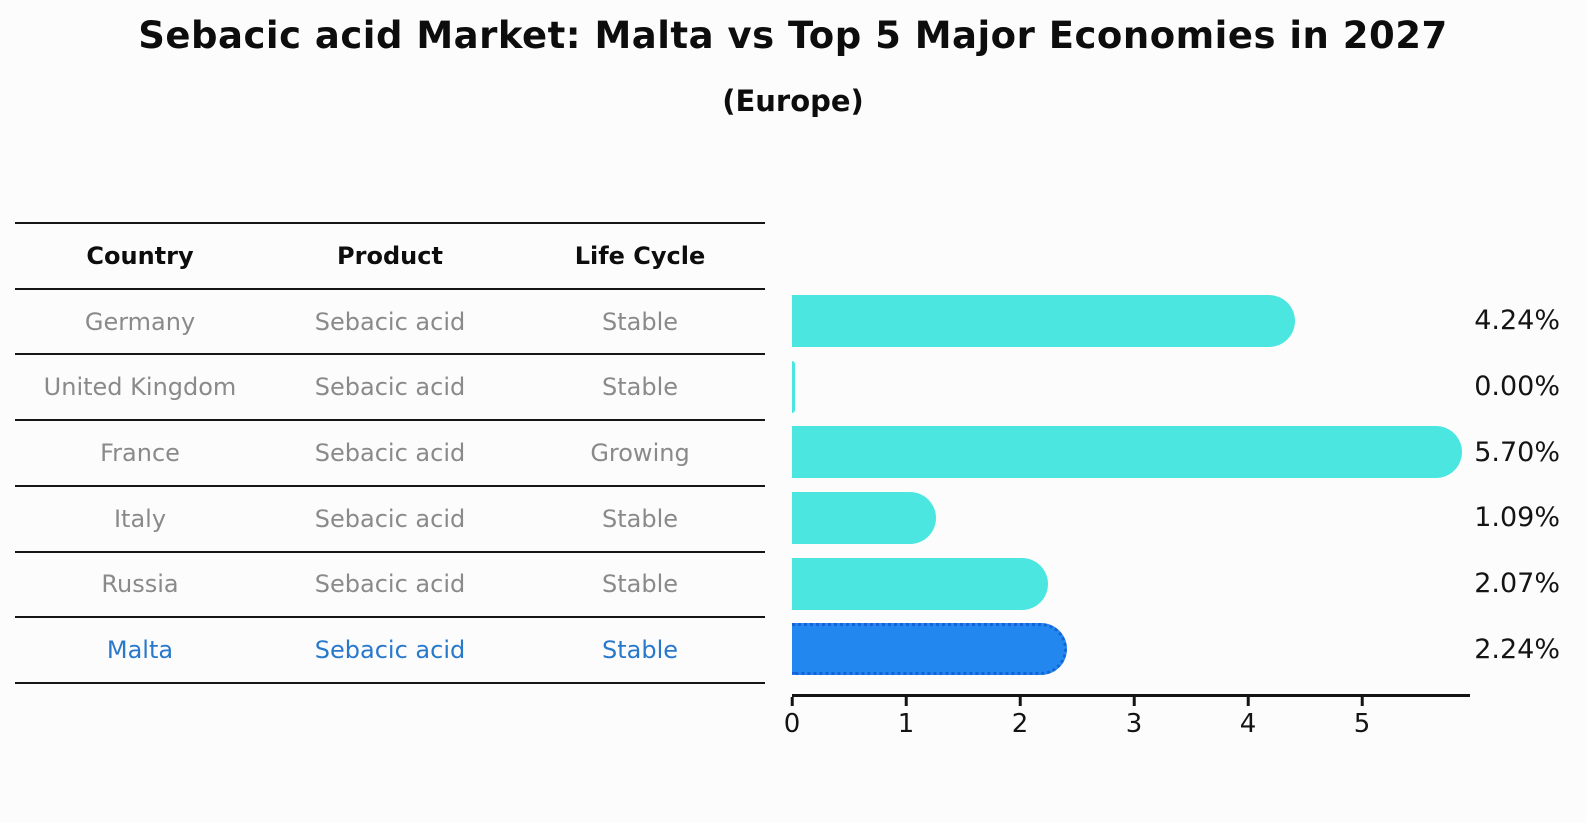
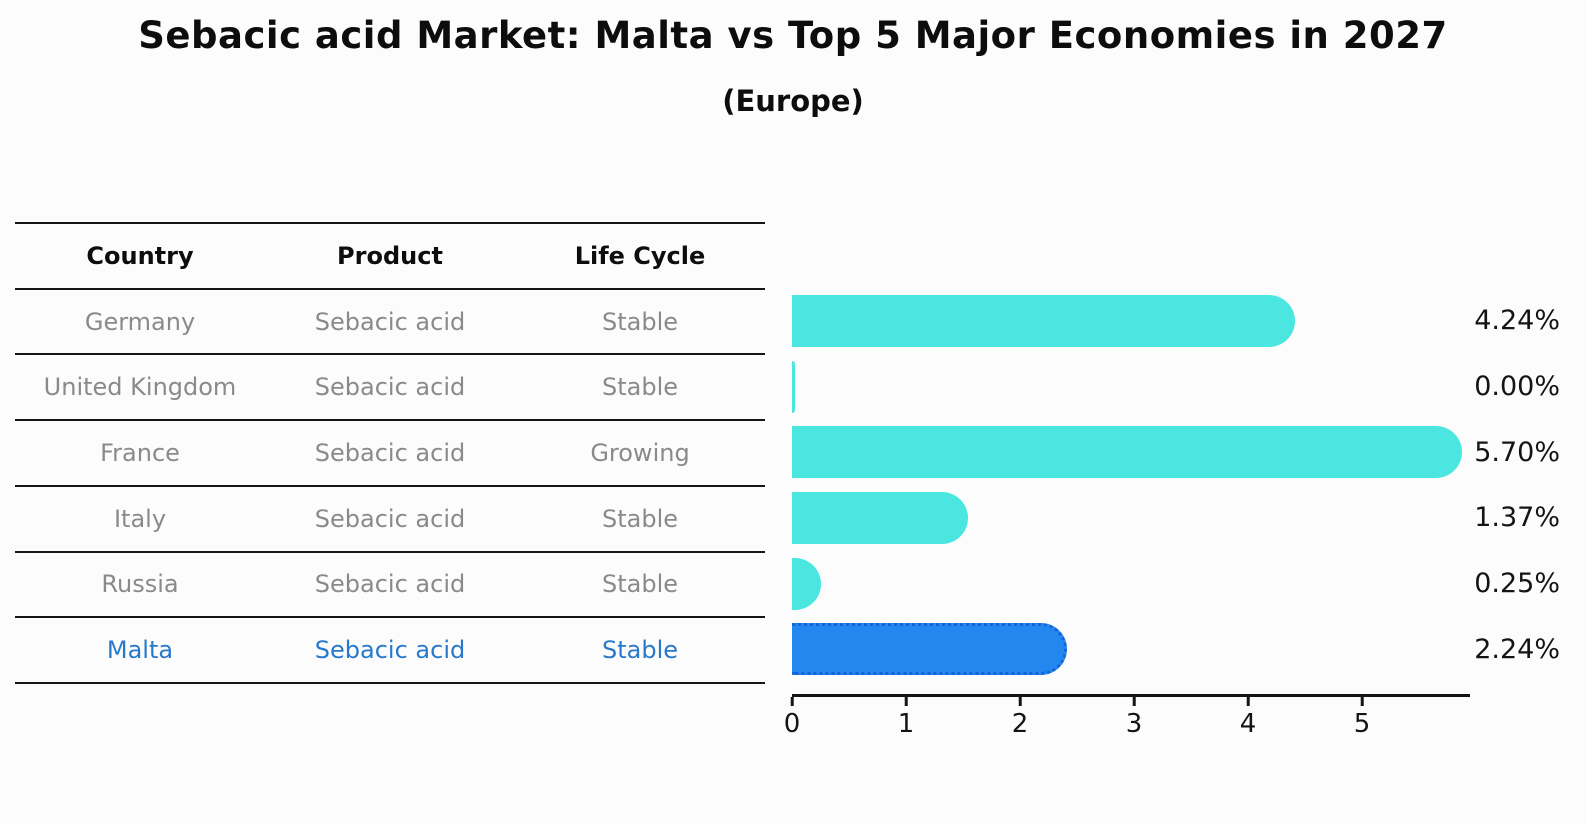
Italy: 1.09% -> 1.37%
Russia: 2.07% -> 0.25%
